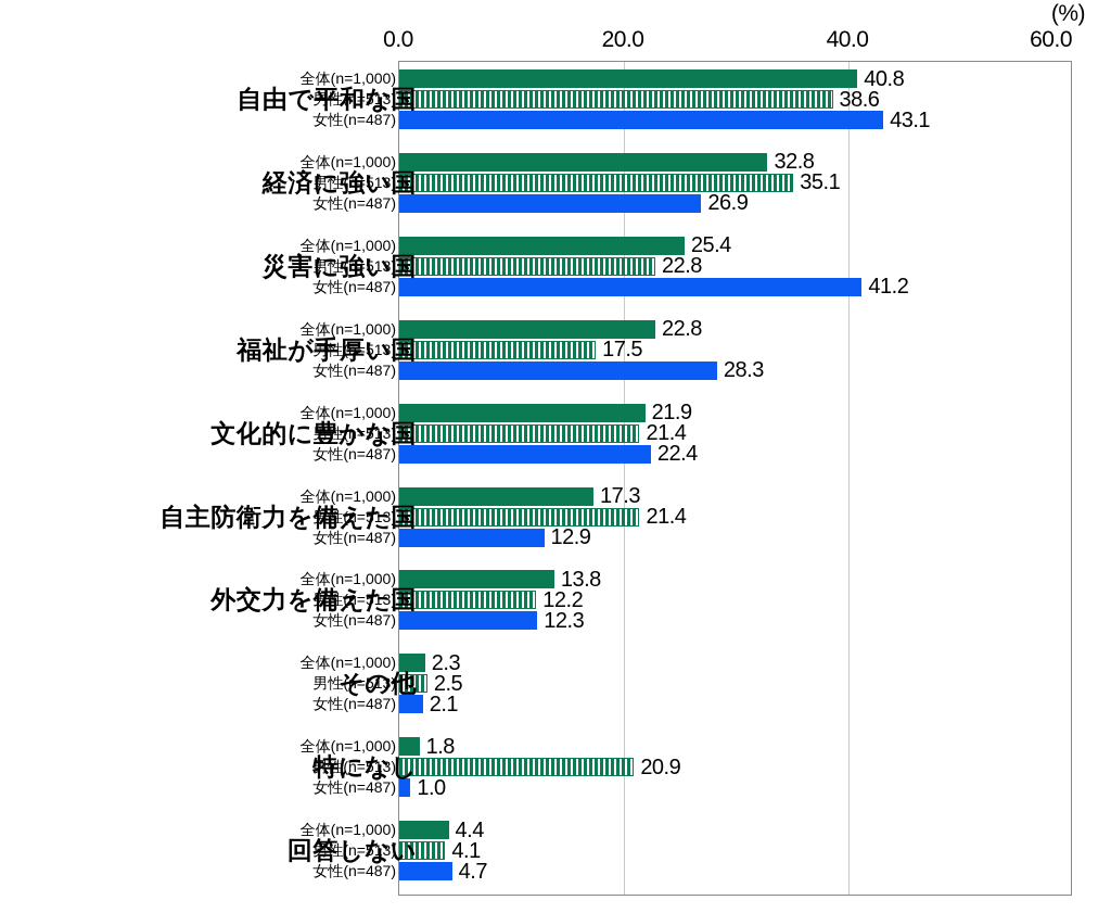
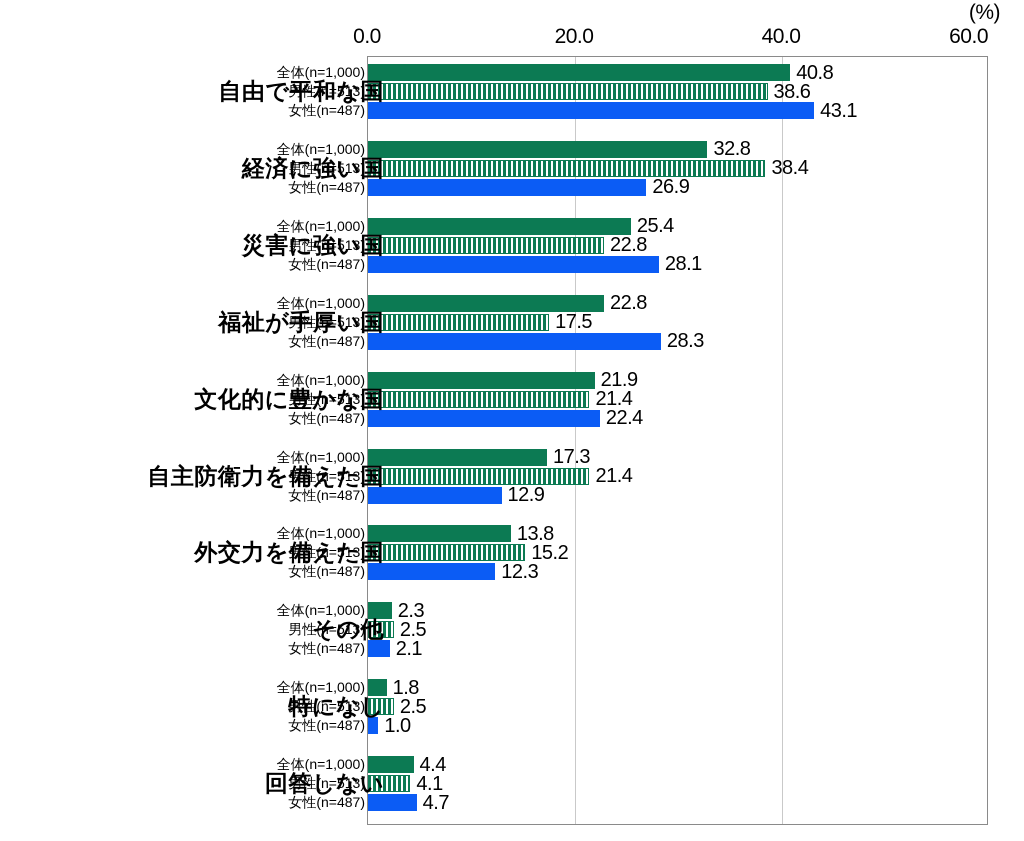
男性(n=513)/経済に強い国: 35.1 -> 38.4
女性(n=487)/災害に強い国: 41.2 -> 28.1
男性(n=513)/外交力を備えた国: 12.2 -> 15.2
男性(n=513)/特になし: 20.9 -> 2.5
